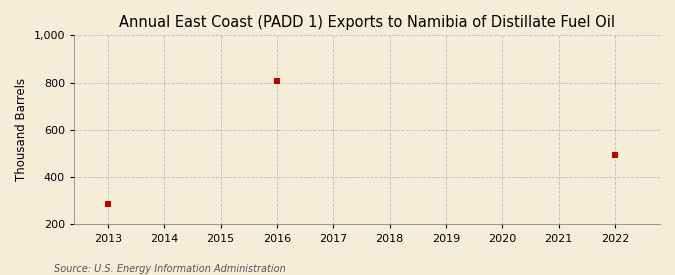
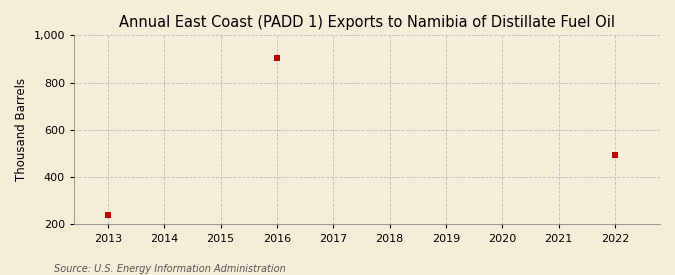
2013: 285 -> 240
2016: 805 -> 905
